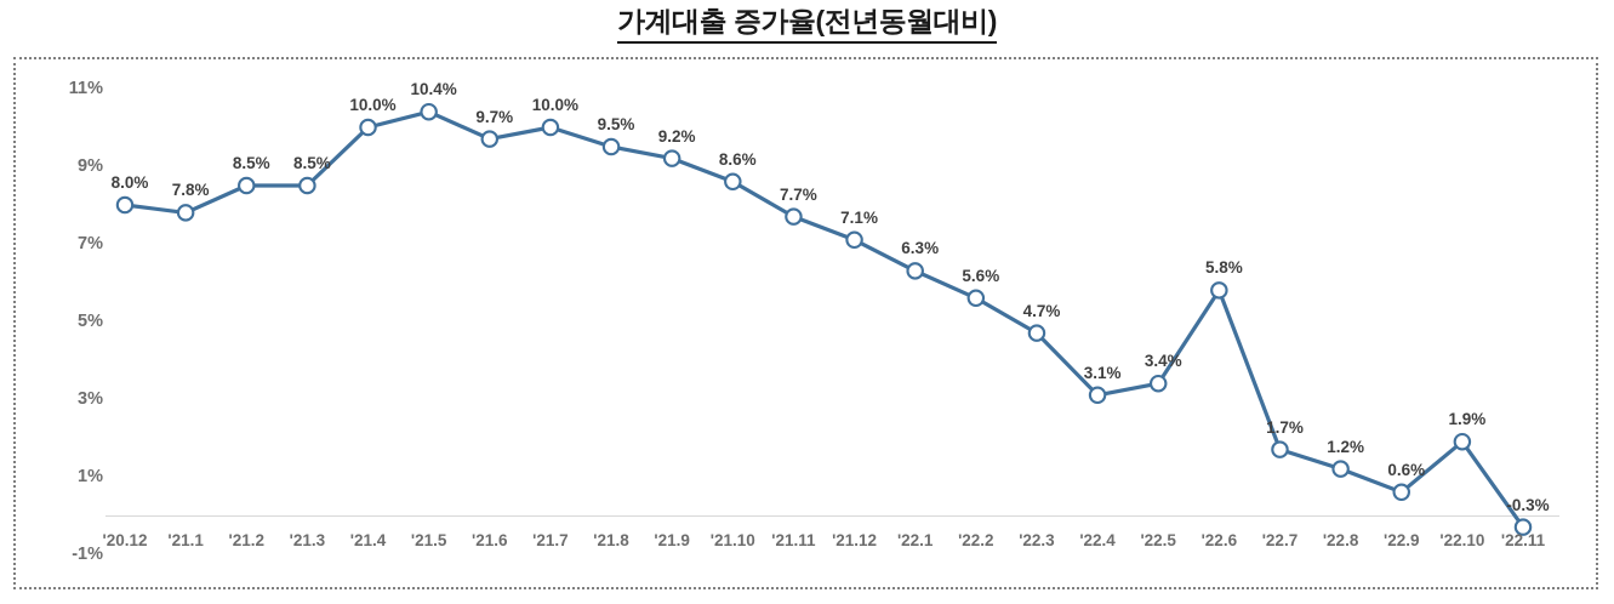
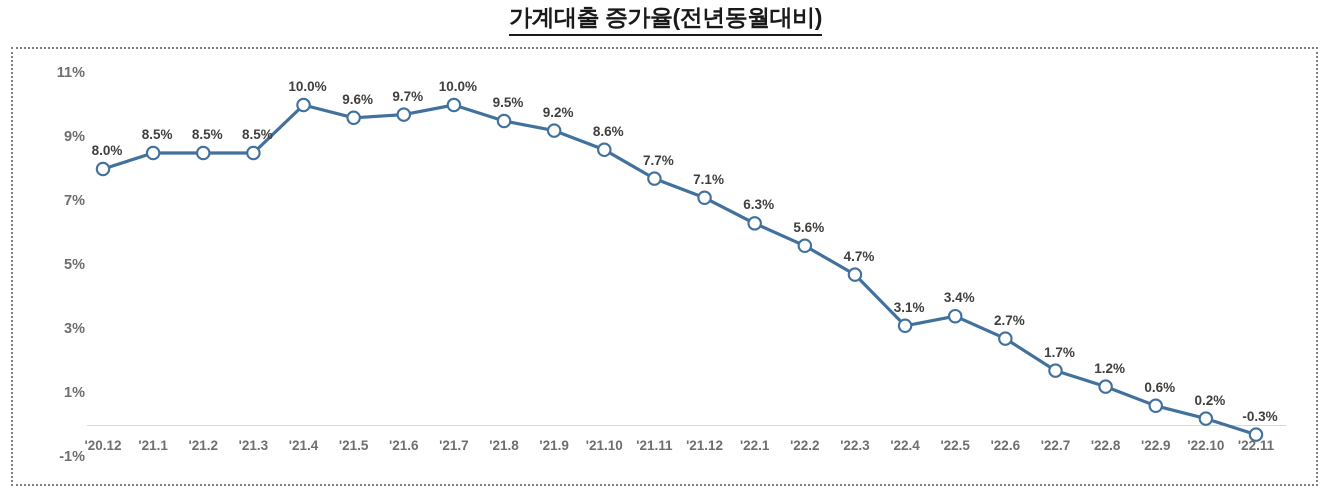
'21.1: 7.8% -> 8.5%
'21.5: 10.4% -> 9.6%
'22.6: 5.8% -> 2.7%
'22.10: 1.9% -> 0.2%
